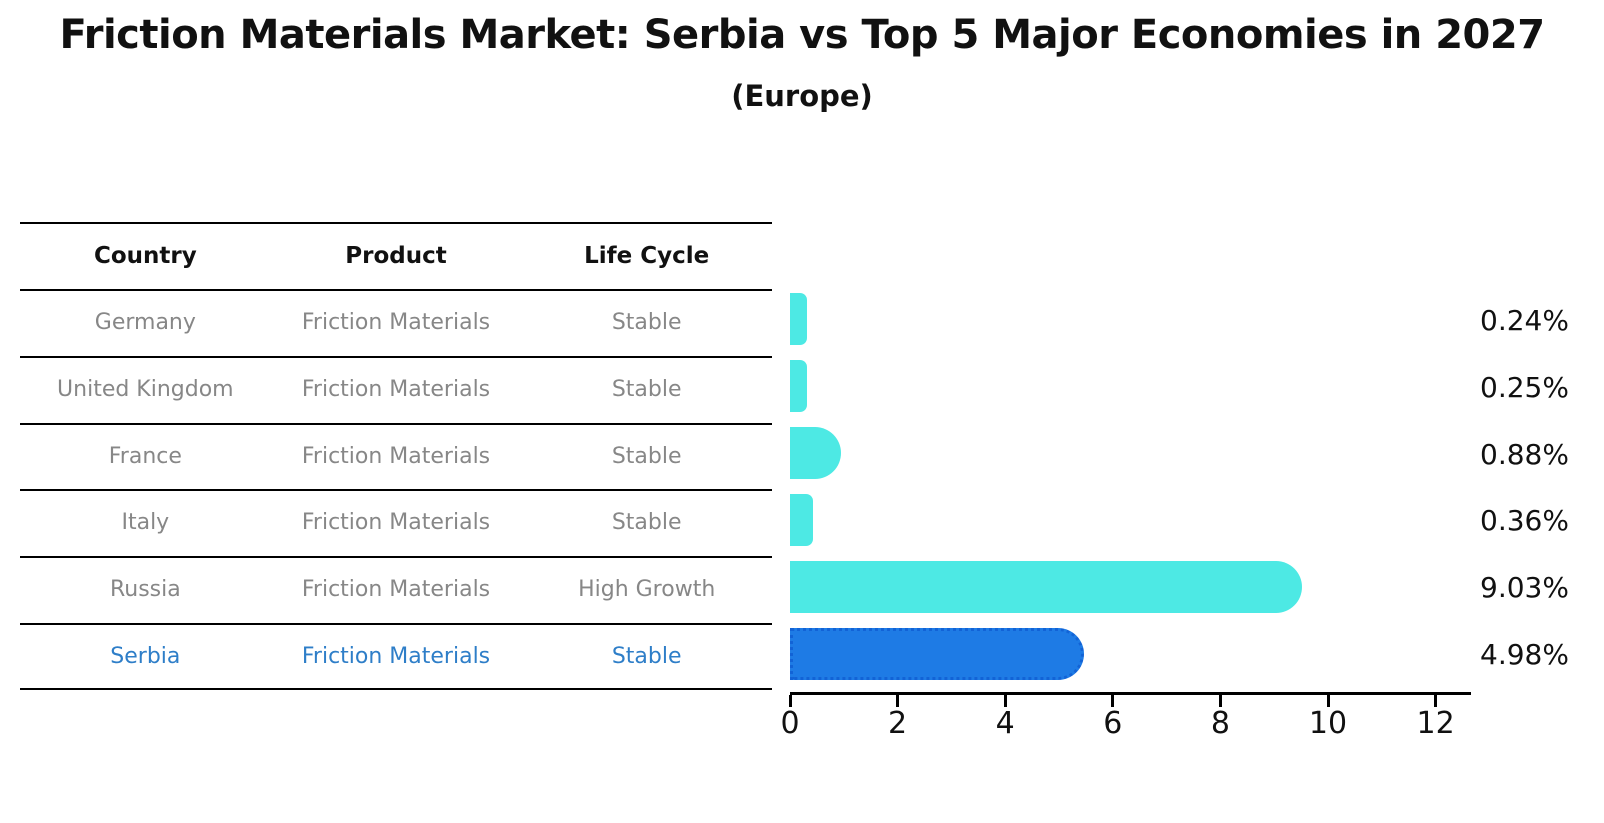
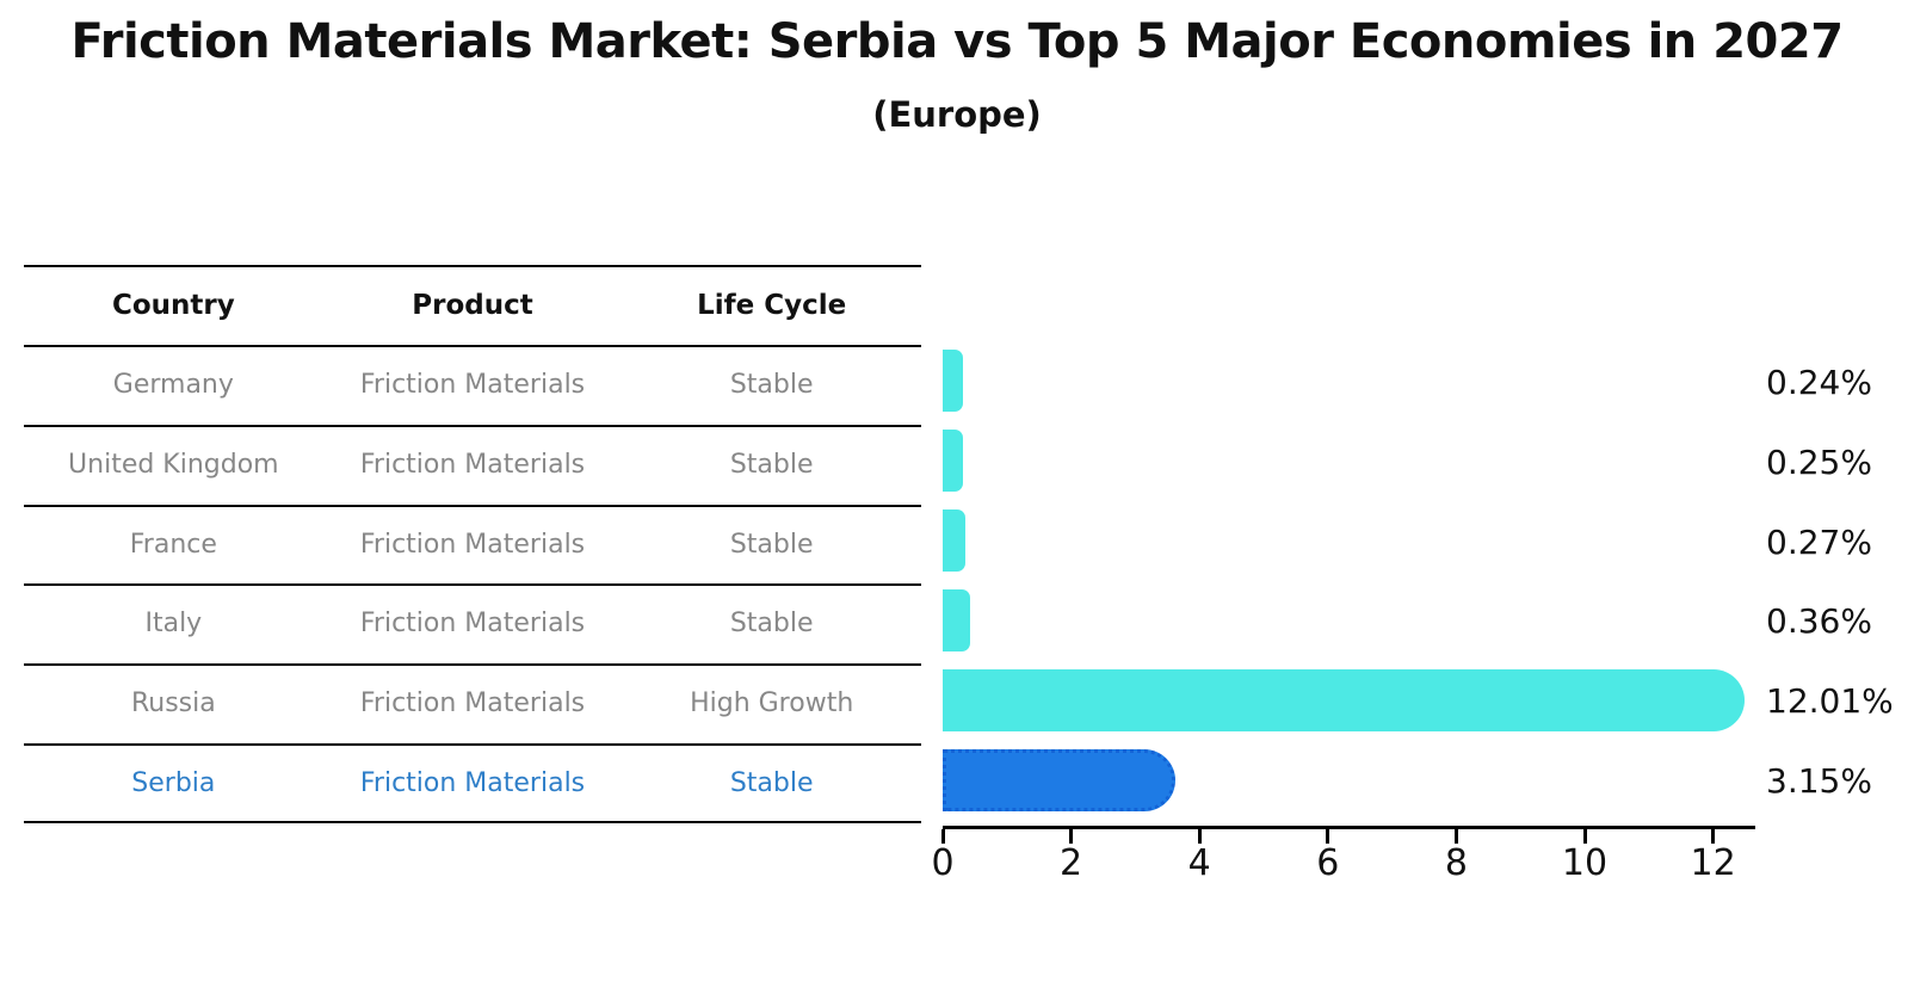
France: 0.88% -> 0.27%
Russia: 9.03% -> 12.01%
Serbia: 4.98% -> 3.15%
